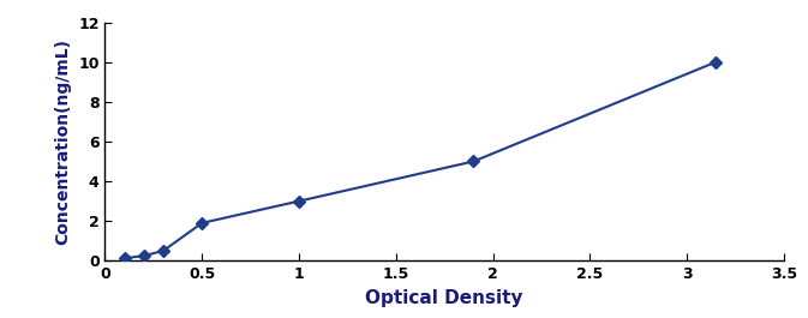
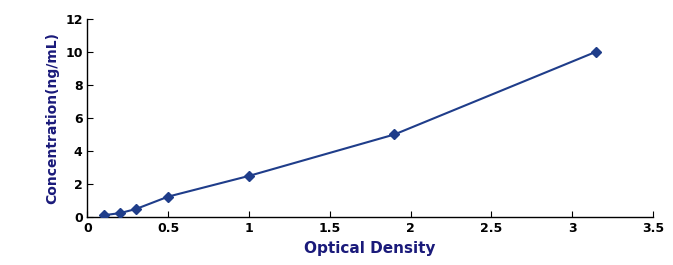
0.5: 1.9 -> 1.2
1: 3.0 -> 2.5
